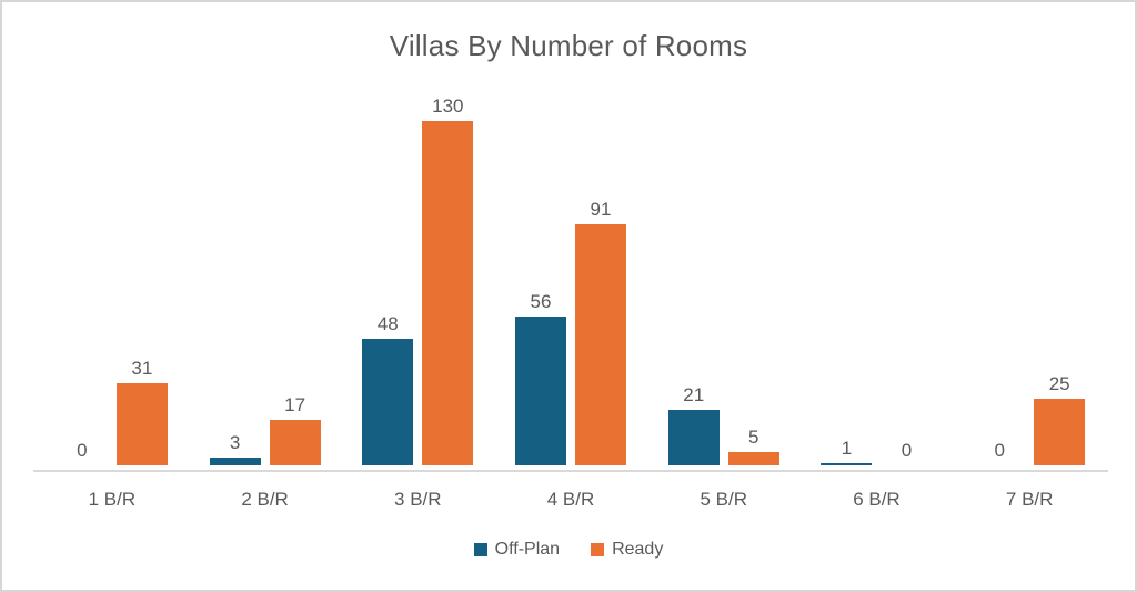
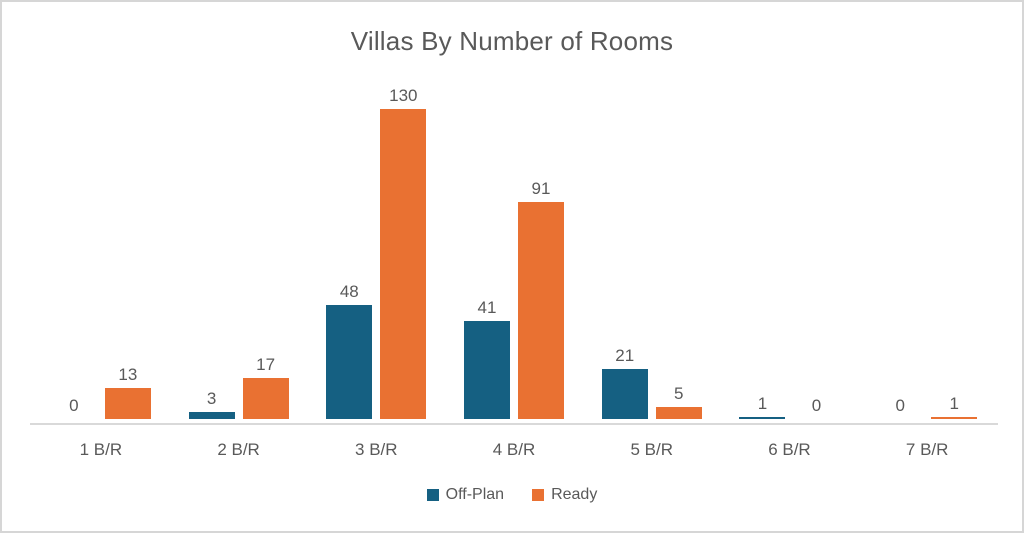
Ready/1 B/R: 31 -> 13
Off-Plan/4 B/R: 56 -> 41
Ready/7 B/R: 25 -> 1
